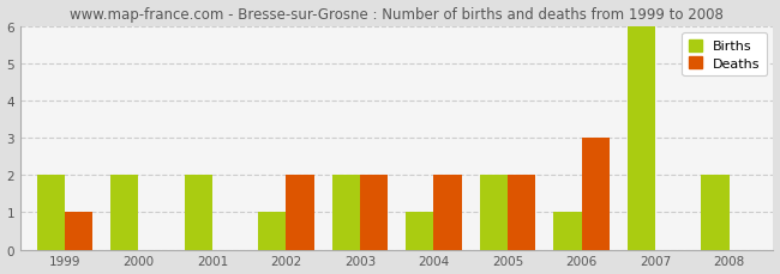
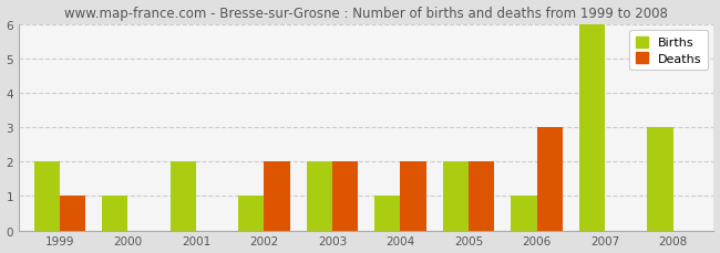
Births/2000: 2 -> 1
Births/2008: 2 -> 3
